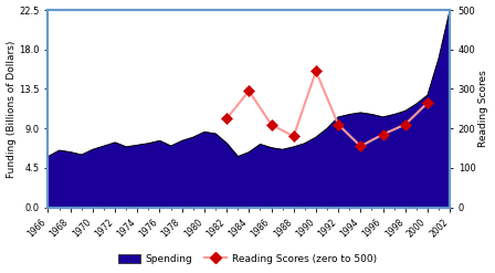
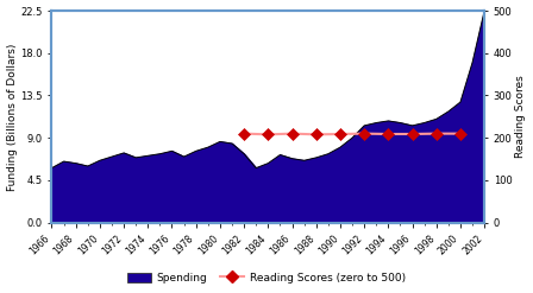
Reading Scores (zero to 500)/1982: 225 -> 210
Reading Scores (zero to 500)/1984: 295 -> 208
Reading Scores (zero to 500)/1988: 180 -> 208
Reading Scores (zero to 500)/1990: 345 -> 209
Reading Scores (zero to 500)/1994: 155 -> 209
Reading Scores (zero to 500)/1996: 185 -> 209
Reading Scores (zero to 500)/2000: 265 -> 210
